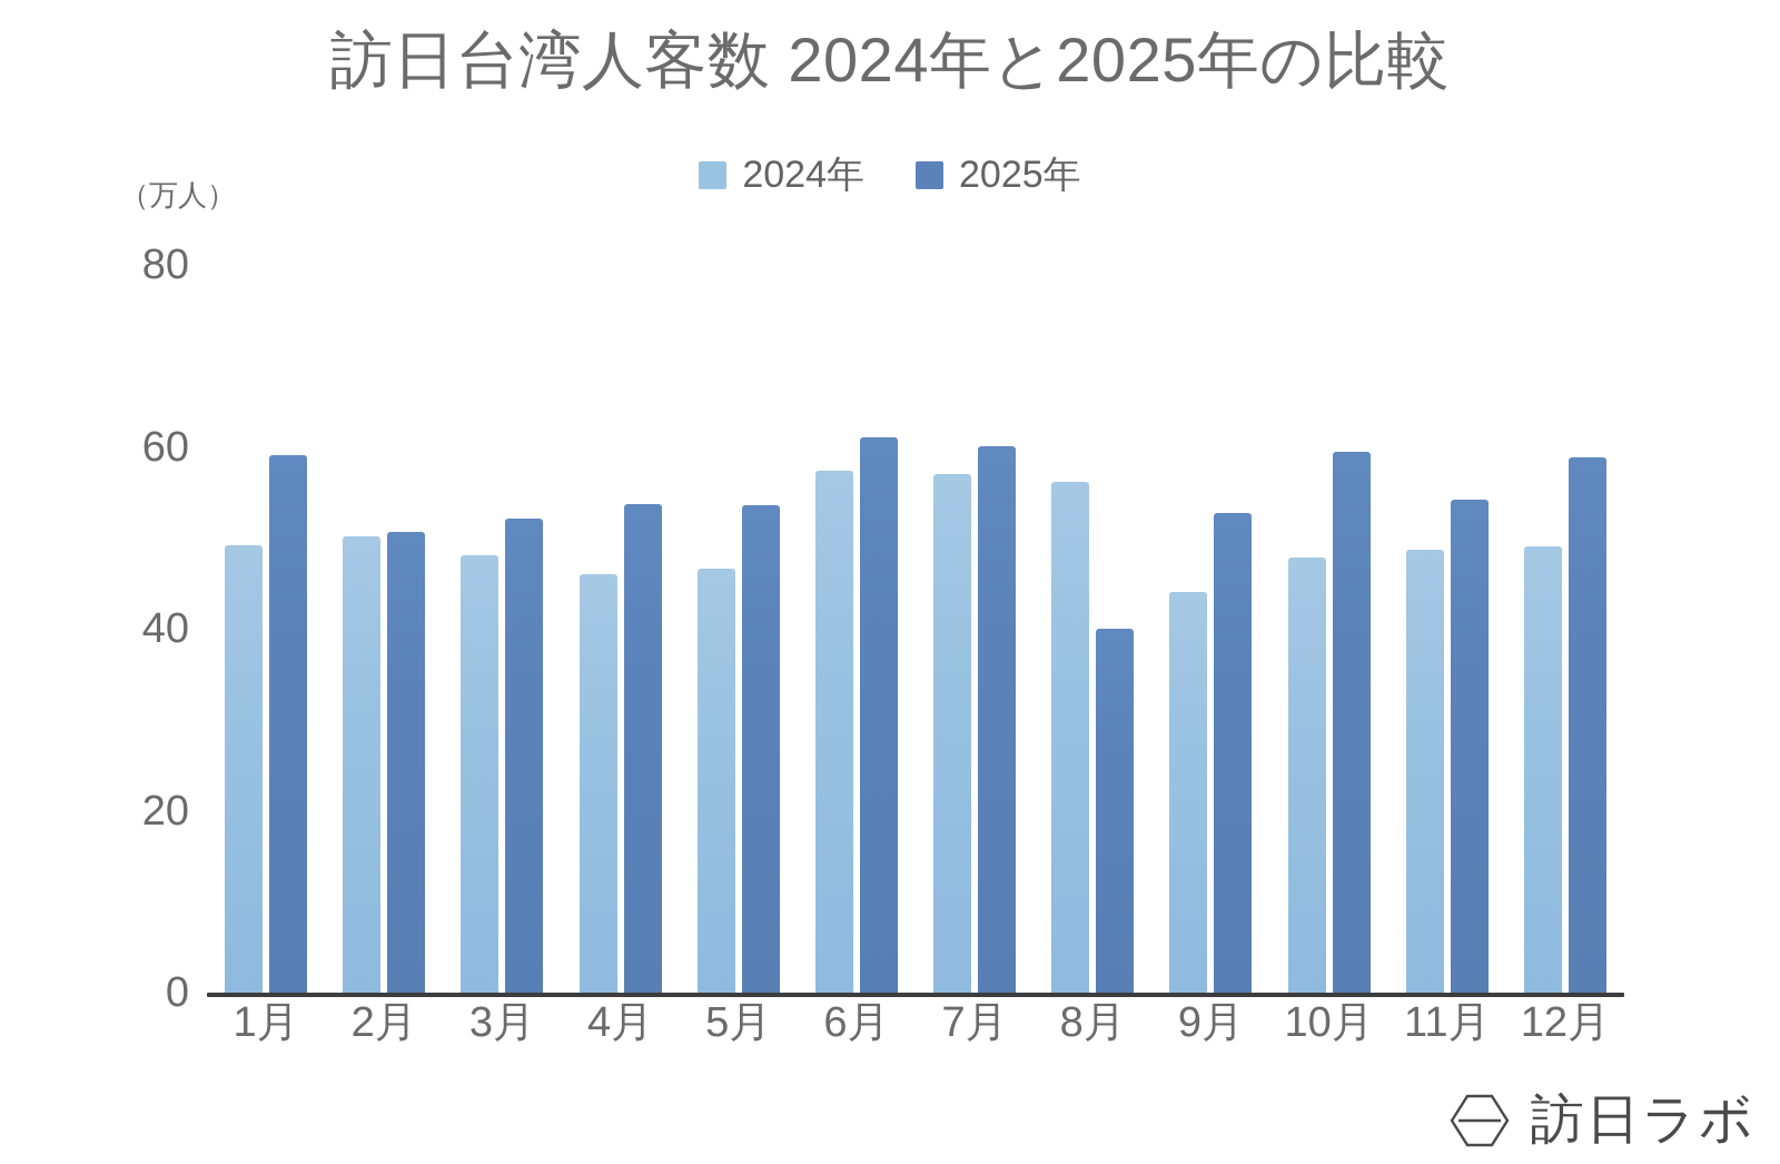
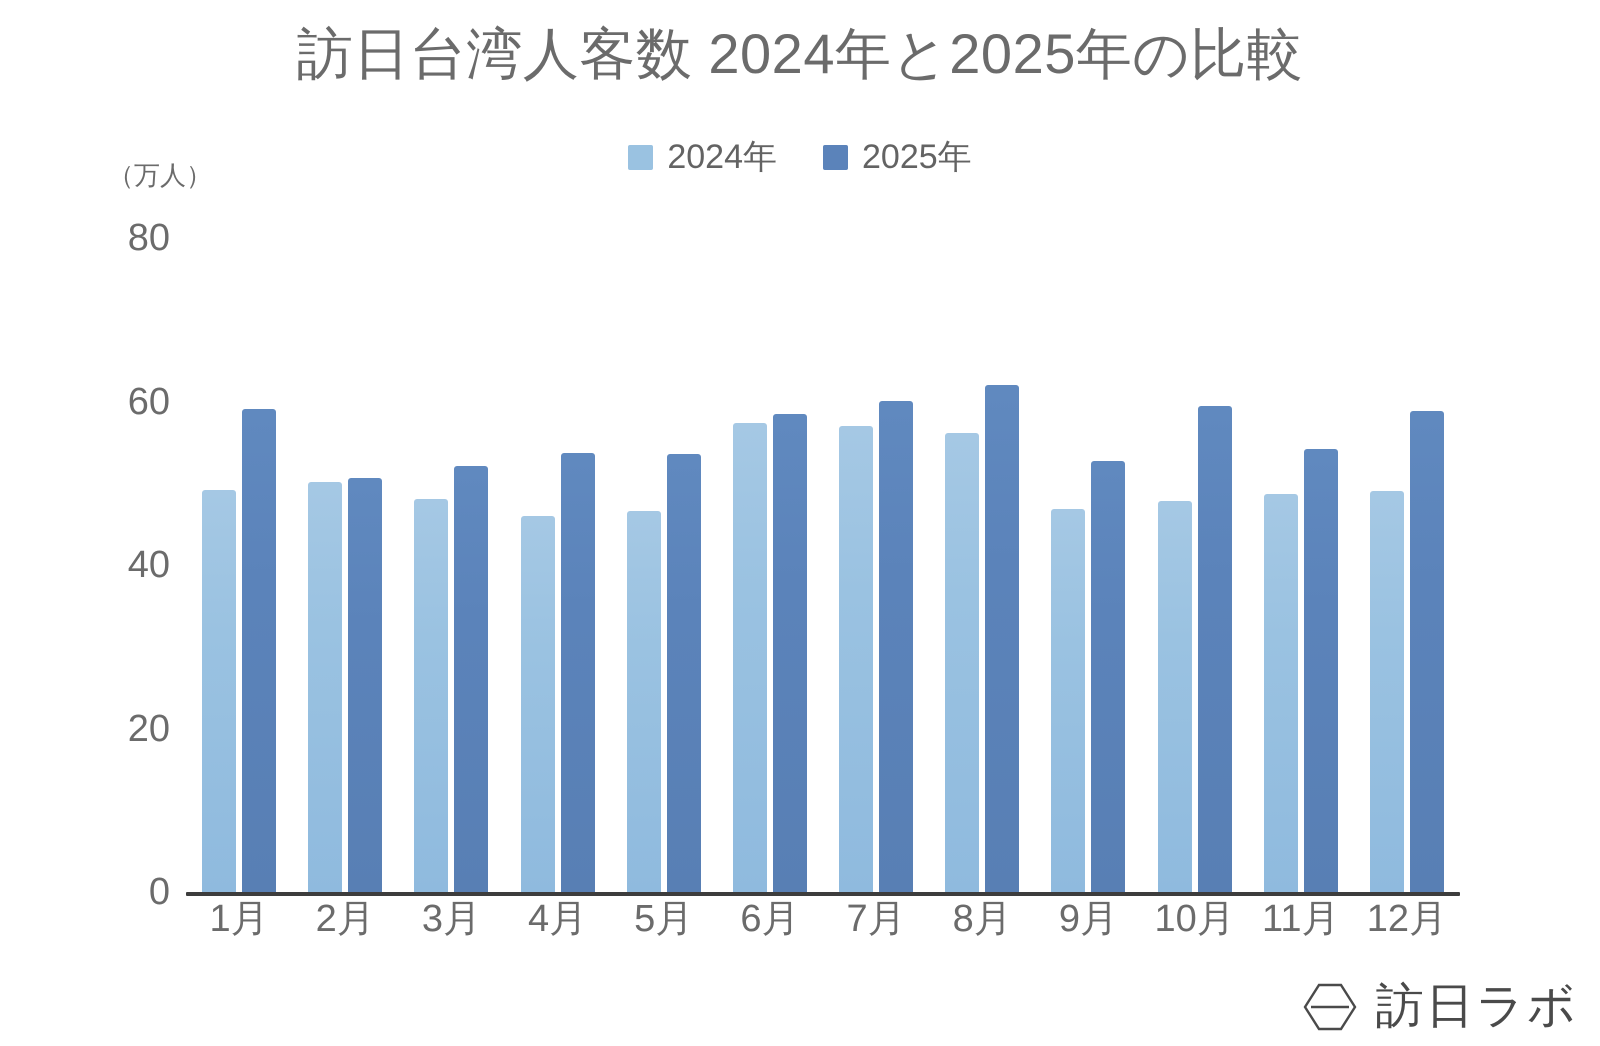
2025年/6月: 61 -> 58
2025年/8月: 40 -> 62
2024年/9月: 44 -> 47
